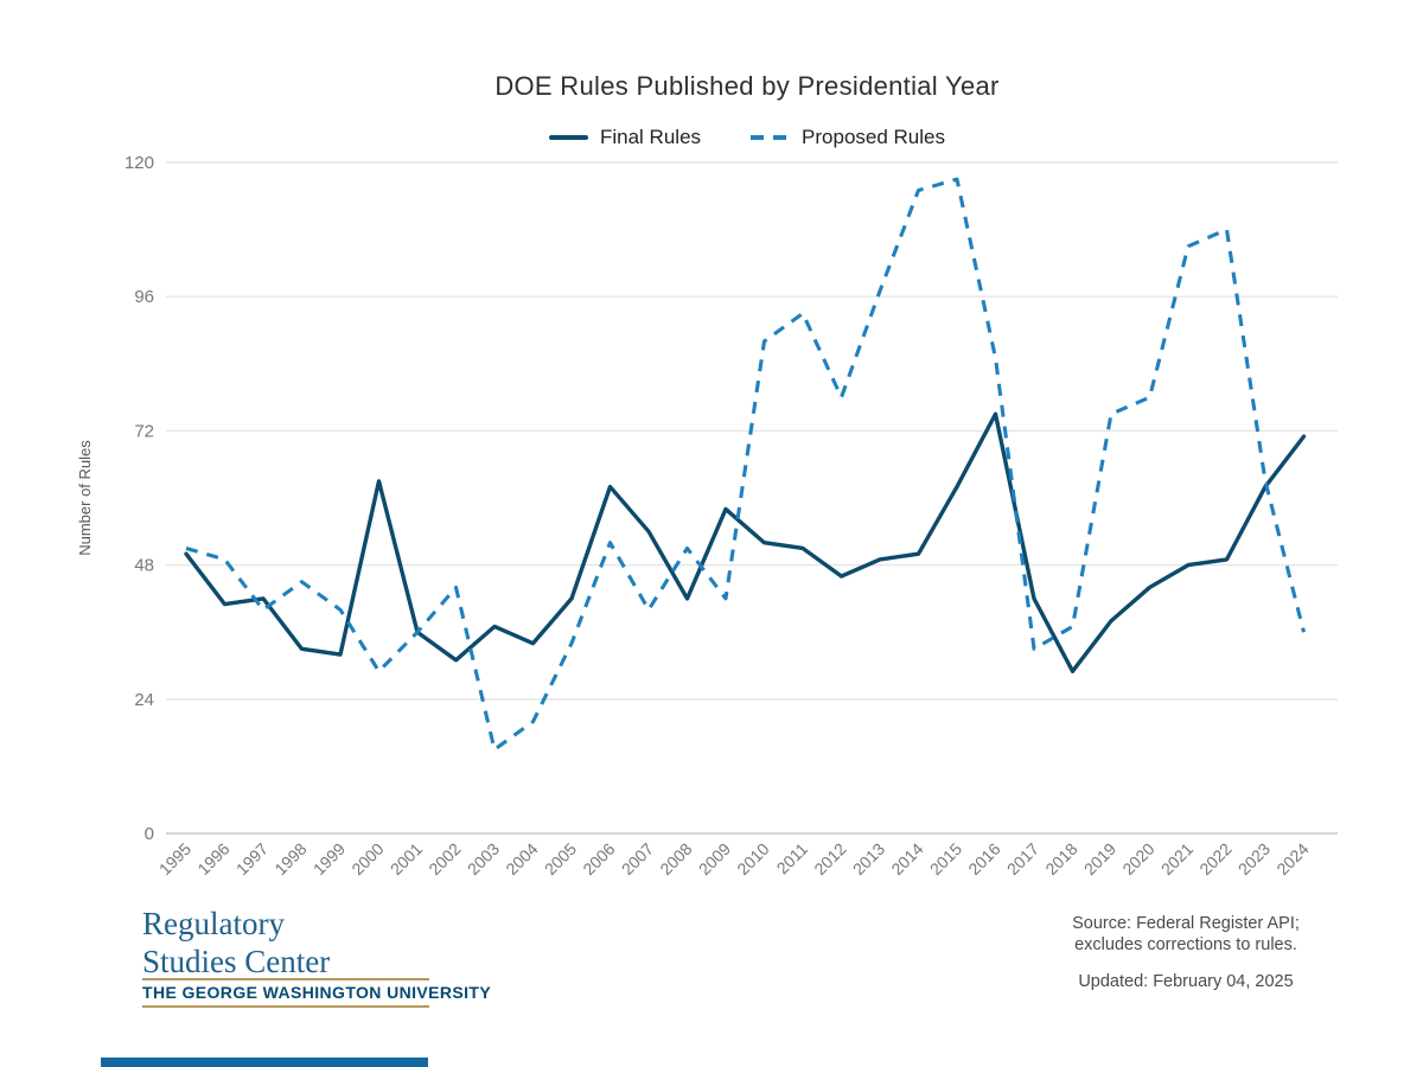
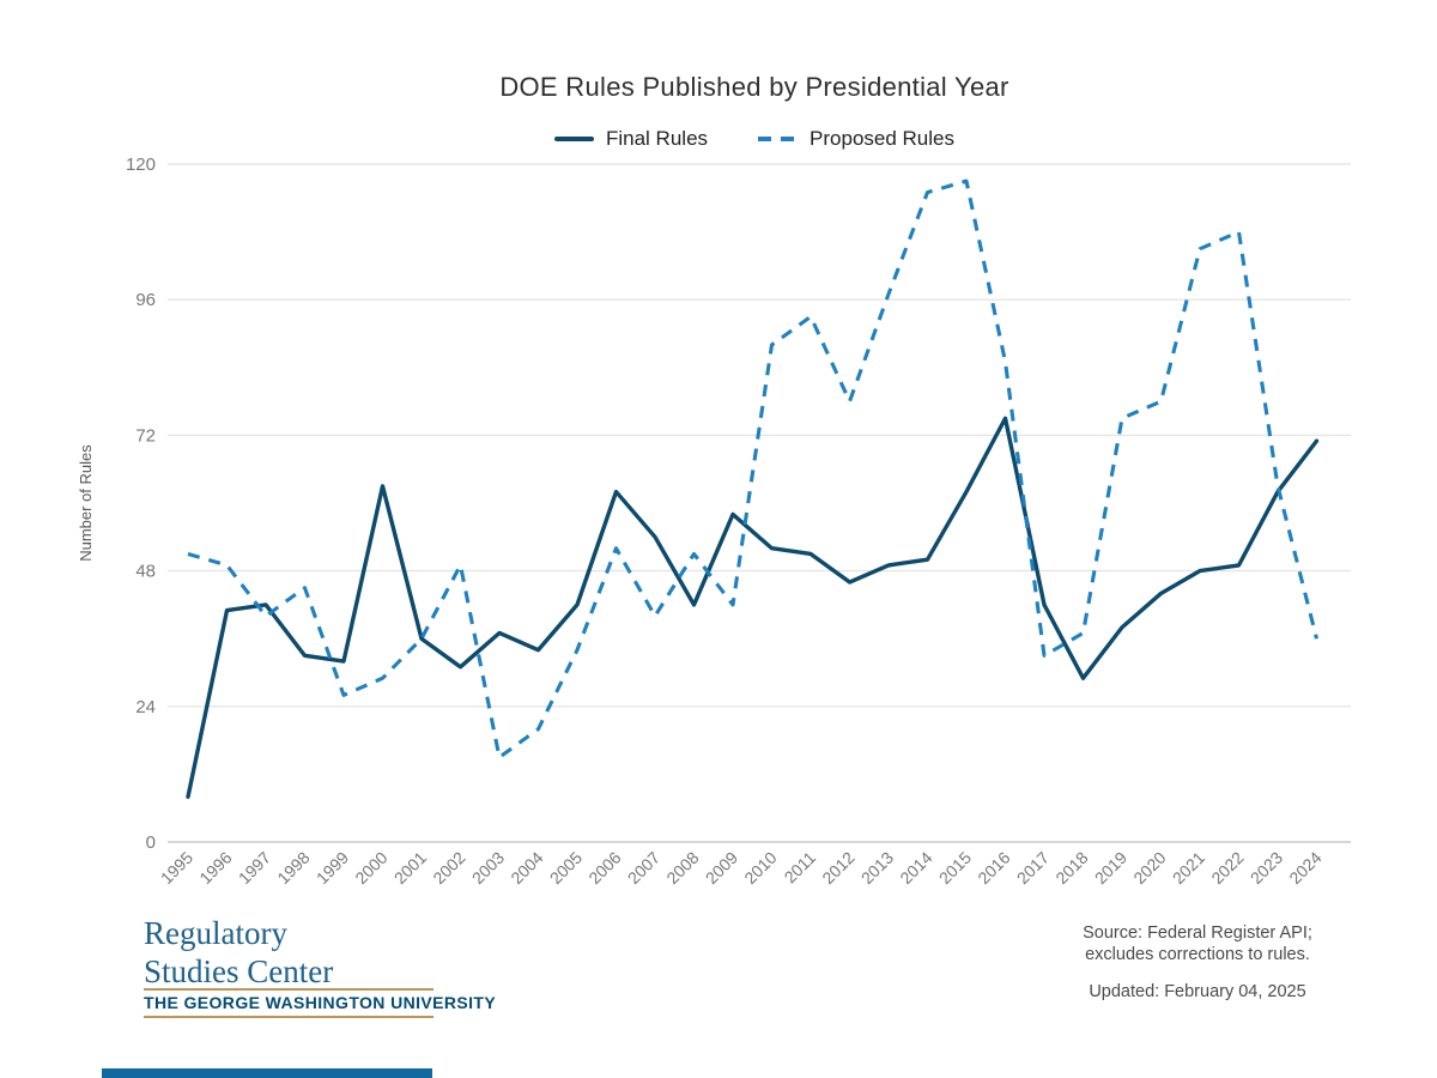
Final Rules/1995: 50 -> 8
Proposed Rules/1999: 40 -> 26
Proposed Rules/2002: 44 -> 49
